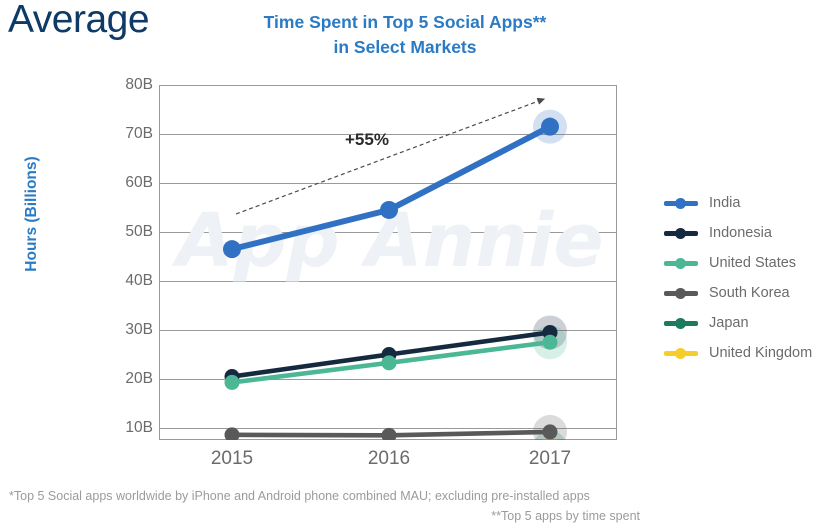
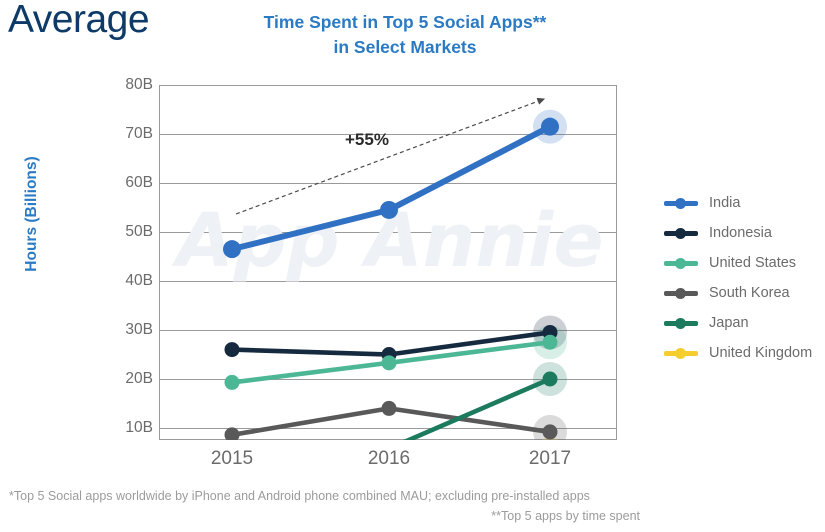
Indonesia/2015: 20B -> 26B
South Korea/2016: 8B -> 14B
Japan/2017: 6B -> 20B
